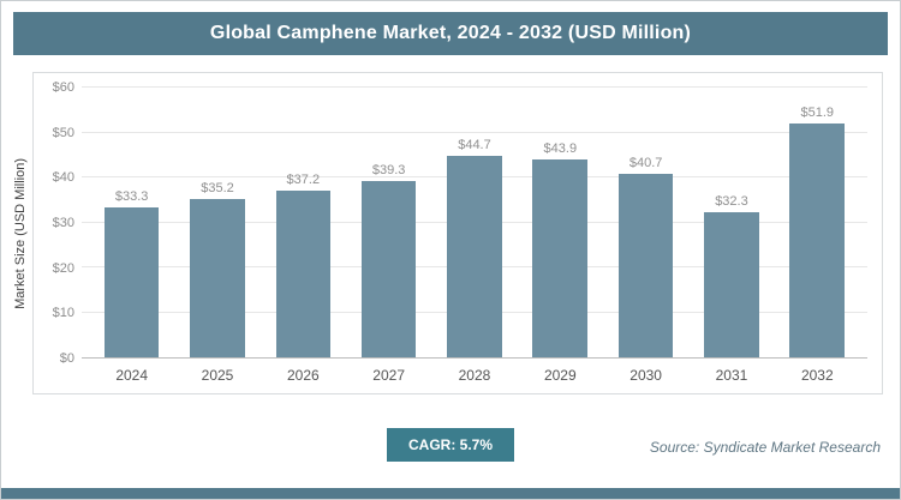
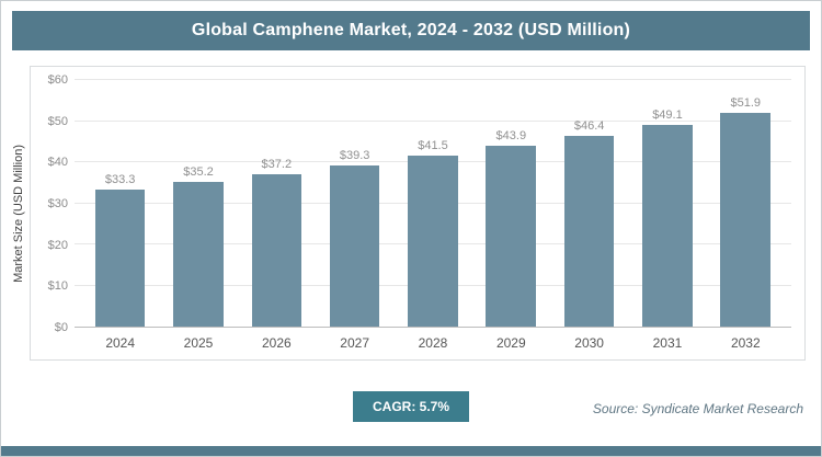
2028: $44.7 -> $41.5
2030: $40.7 -> $46.4
2031: $32.3 -> $49.1
